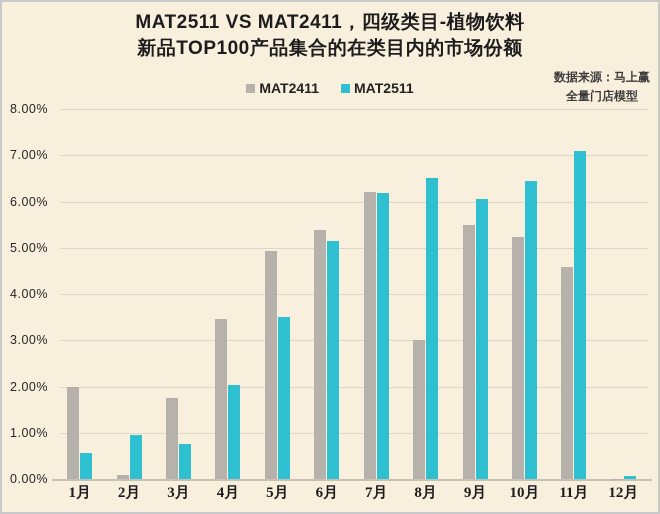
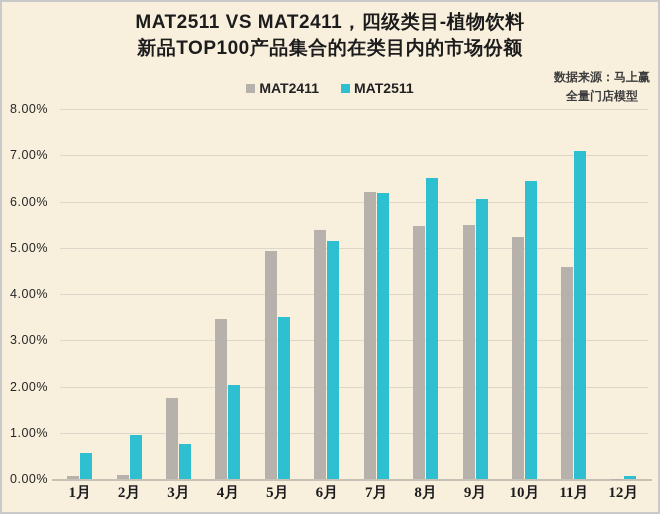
MAT2411/1月: 2.0% -> 0.1%
MAT2411/8月: 3.0% -> 5.5%
